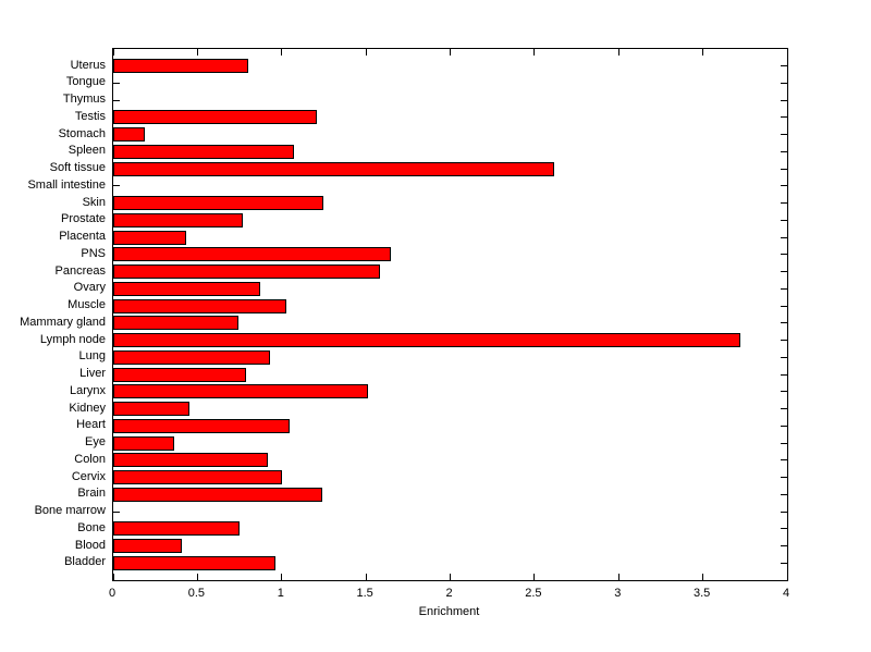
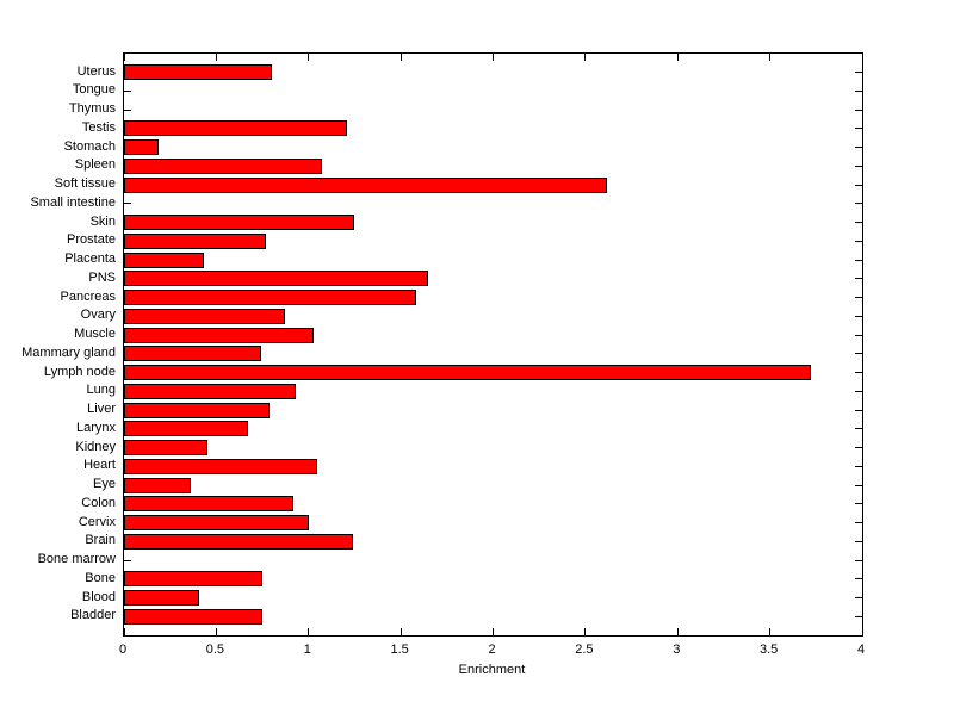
Larynx: 1.51 -> 0.67
Bladder: 0.96 -> 0.75
